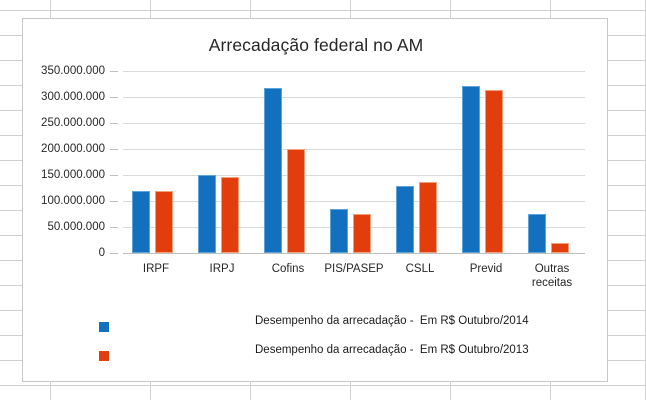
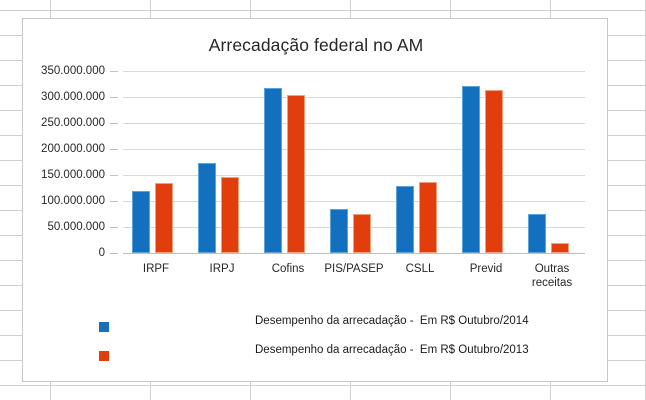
Desempenho da arrecadação - Em R$ Outubro/2013/IRPF: 120000000 -> 140000000
Desempenho da arrecadação - Em R$ Outubro/2014/IRPJ: 150000000 -> 170000000
Desempenho da arrecadação - Em R$ Outubro/2013/Cofins: 200000000 -> 300000000
